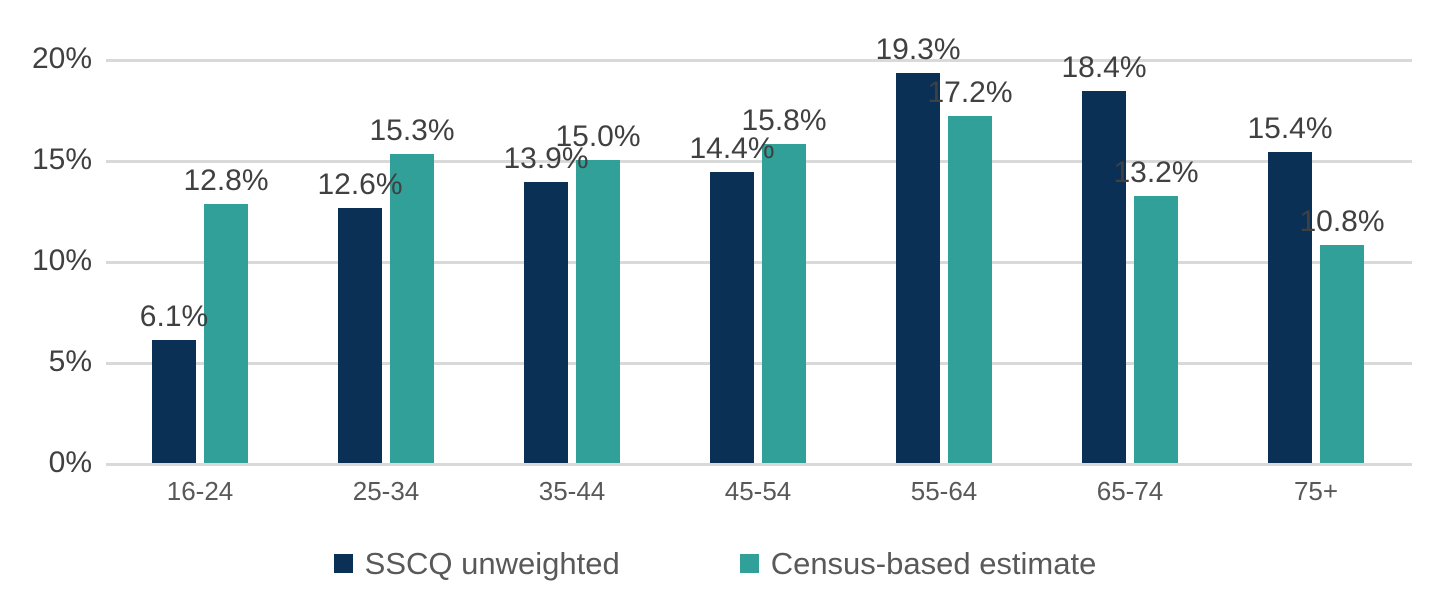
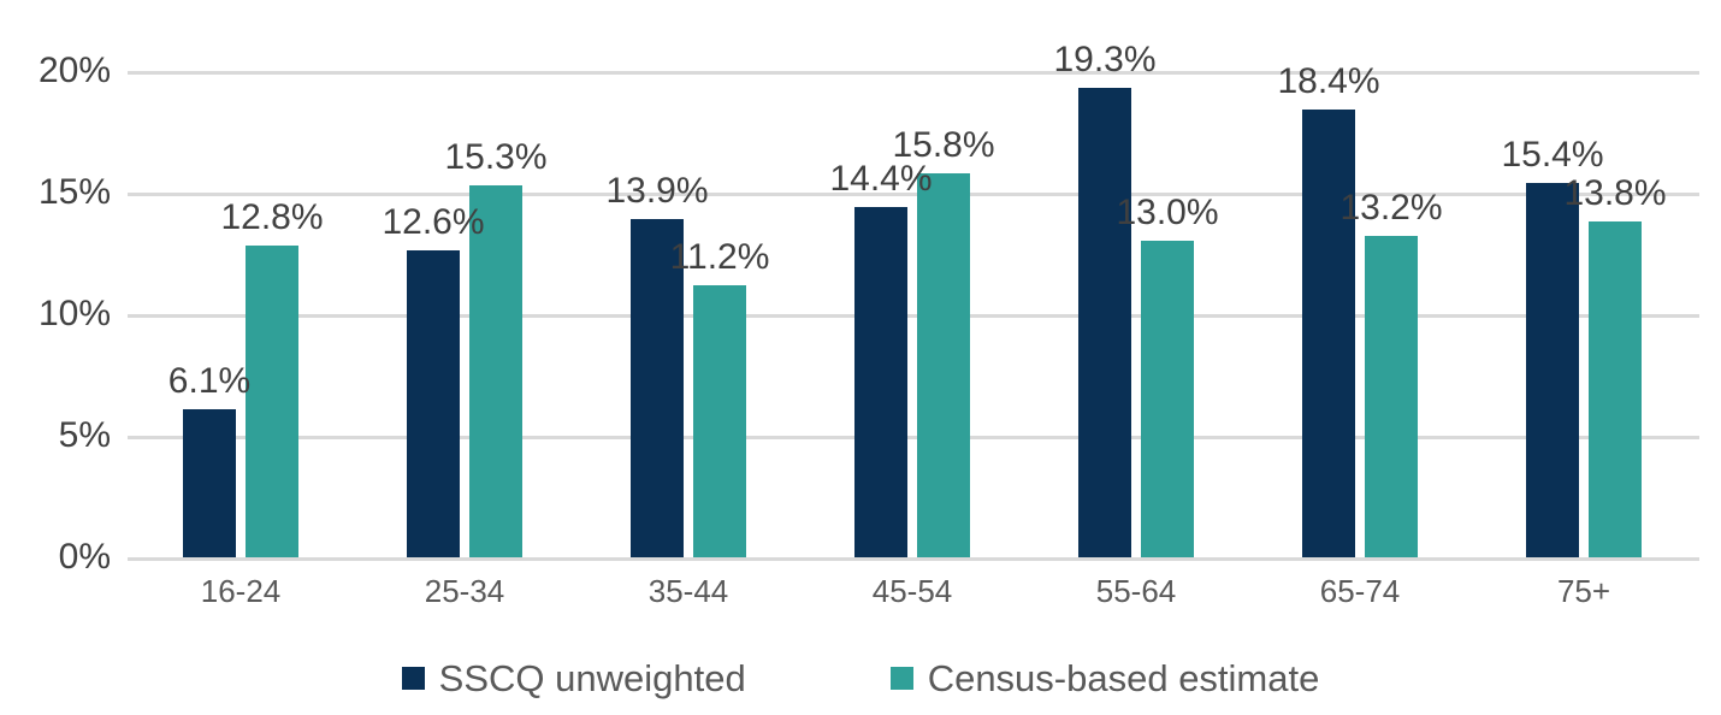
Census-based estimate/35-44: 15.0% -> 11.2%
Census-based estimate/55-64: 17.2% -> 13.0%
Census-based estimate/75+: 10.8% -> 13.8%
